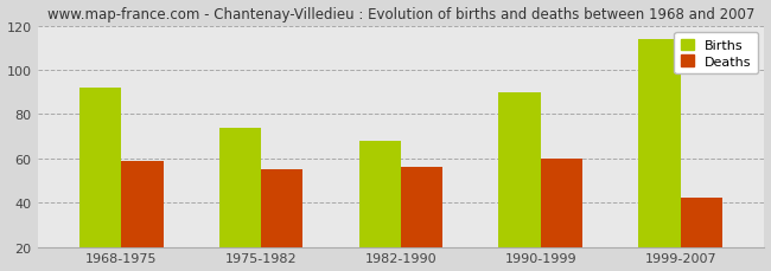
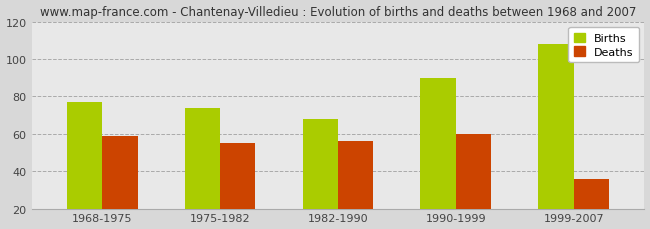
Births/1968-1975: 92 -> 77
Births/1999-2007: 114 -> 108
Deaths/1999-2007: 42 -> 36
